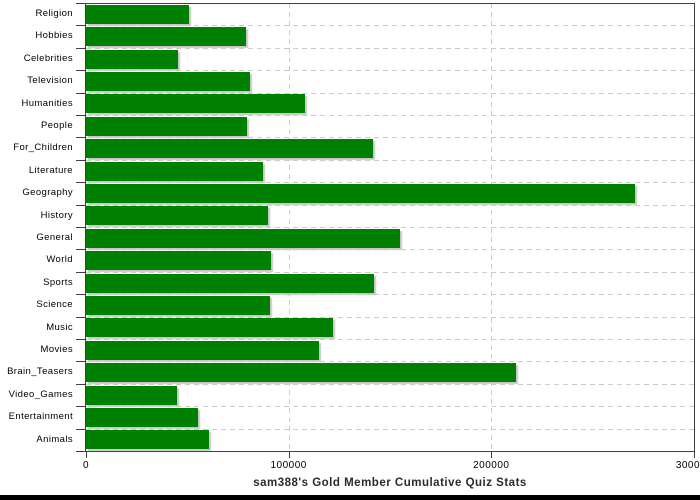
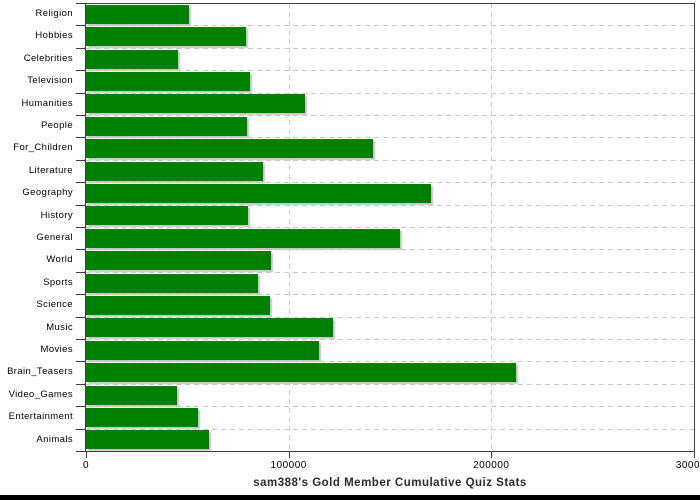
Geography: 271000 -> 170000
History: 90000 -> 80000
Sports: 142000 -> 85000
